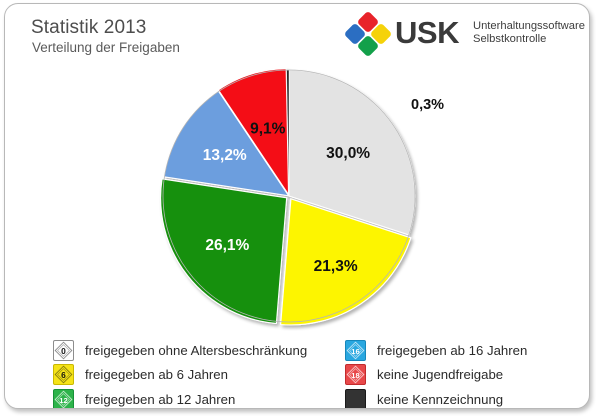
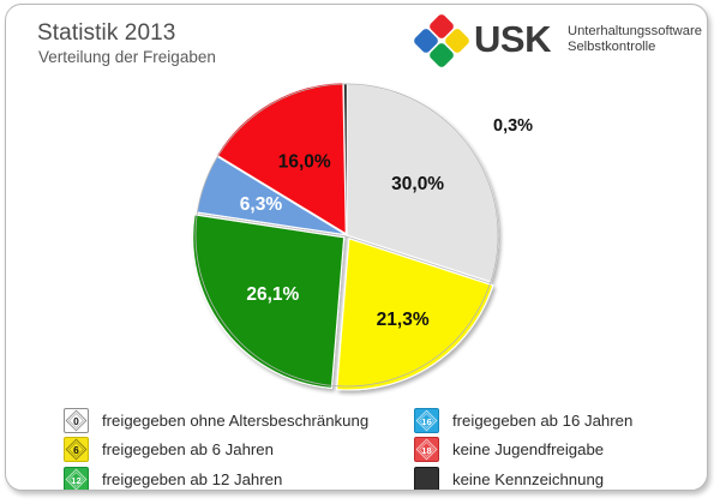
freigegeben ab 16 Jahren: 13,2% -> 6,3%
keine Jugendfreigabe: 9,1% -> 16,0%
